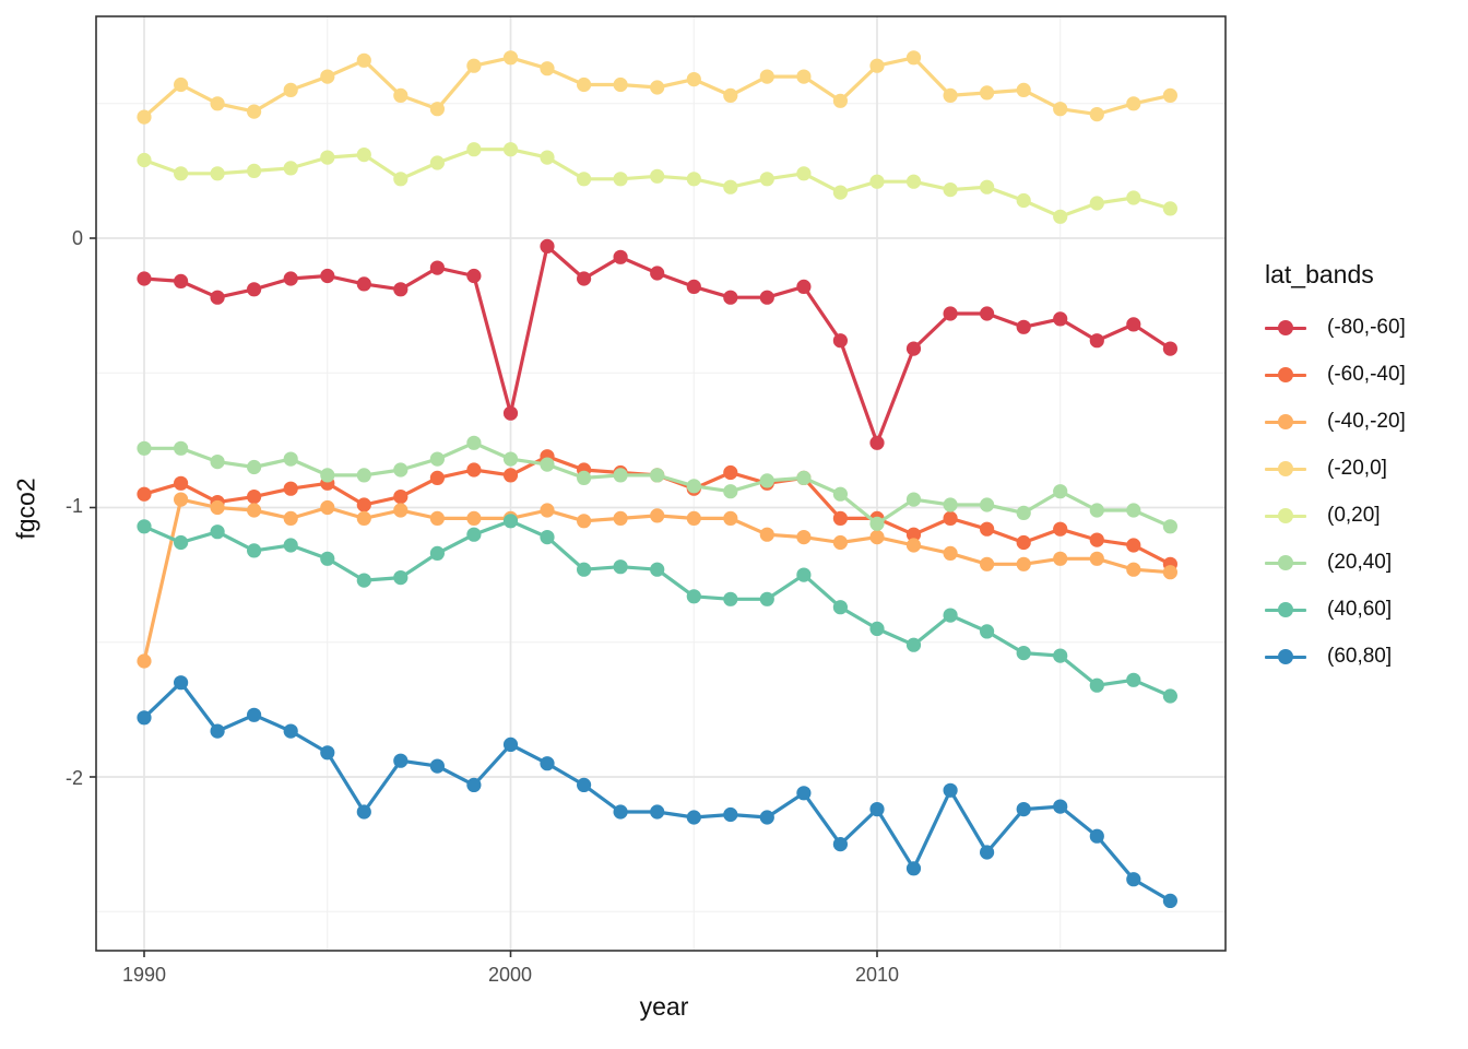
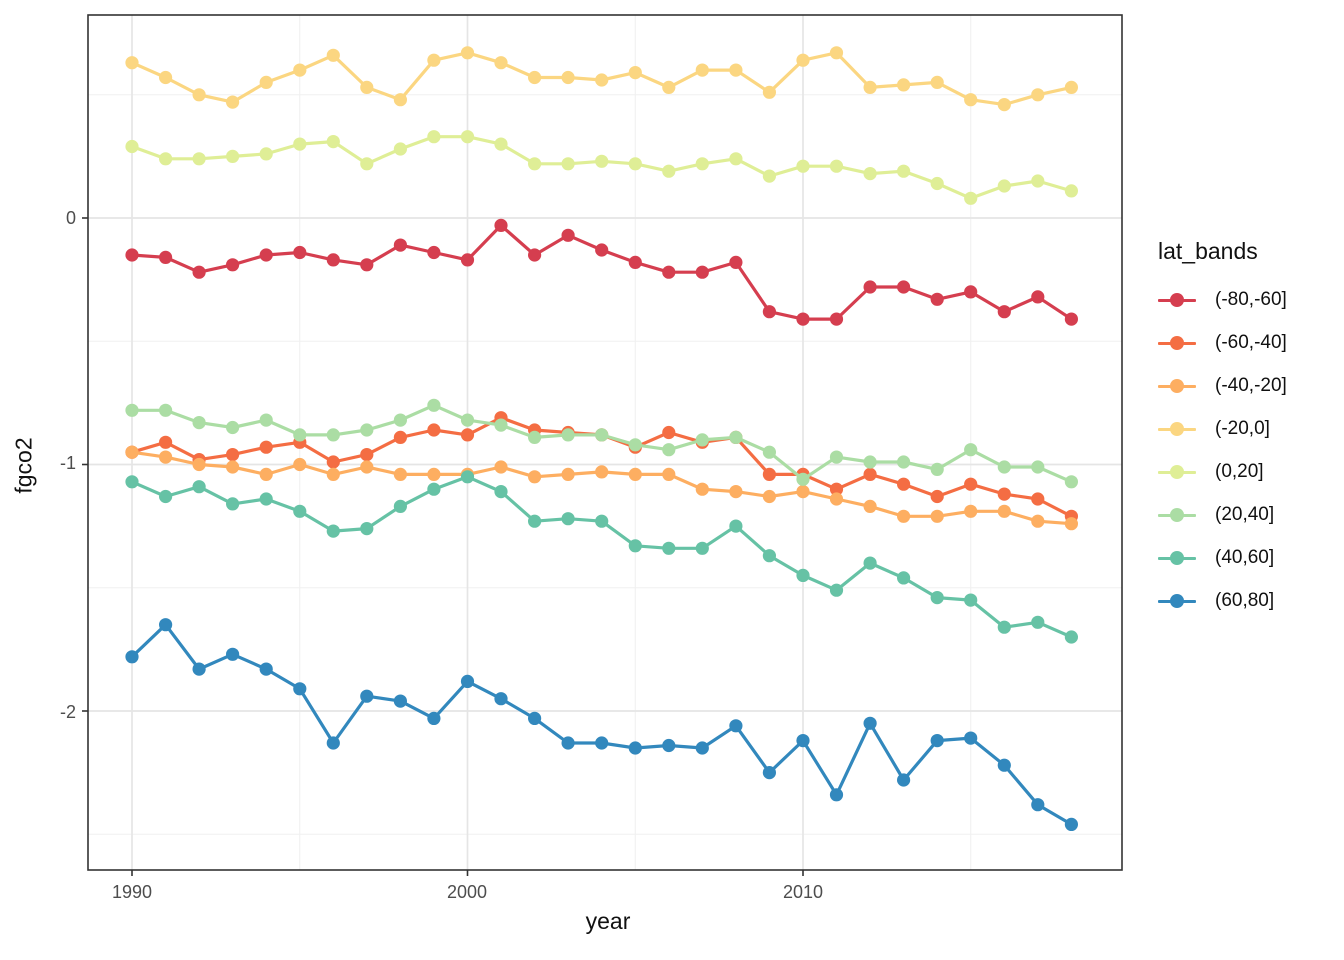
(-40,-20]/1990: -1.57 -> -0.95
(-20,0]/1990: 0.45 -> 0.63
(-80,-60]/2000: -0.65 -> -0.17
(-80,-60]/2010: -0.76 -> -0.41
